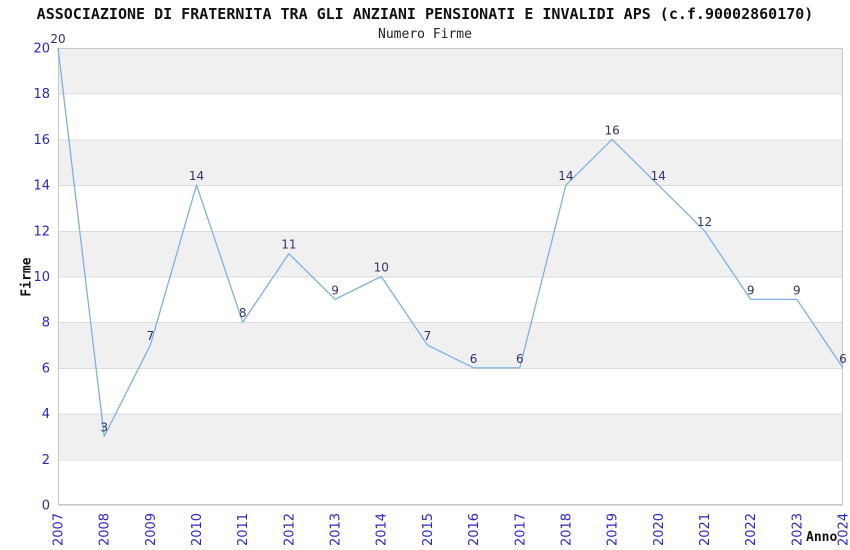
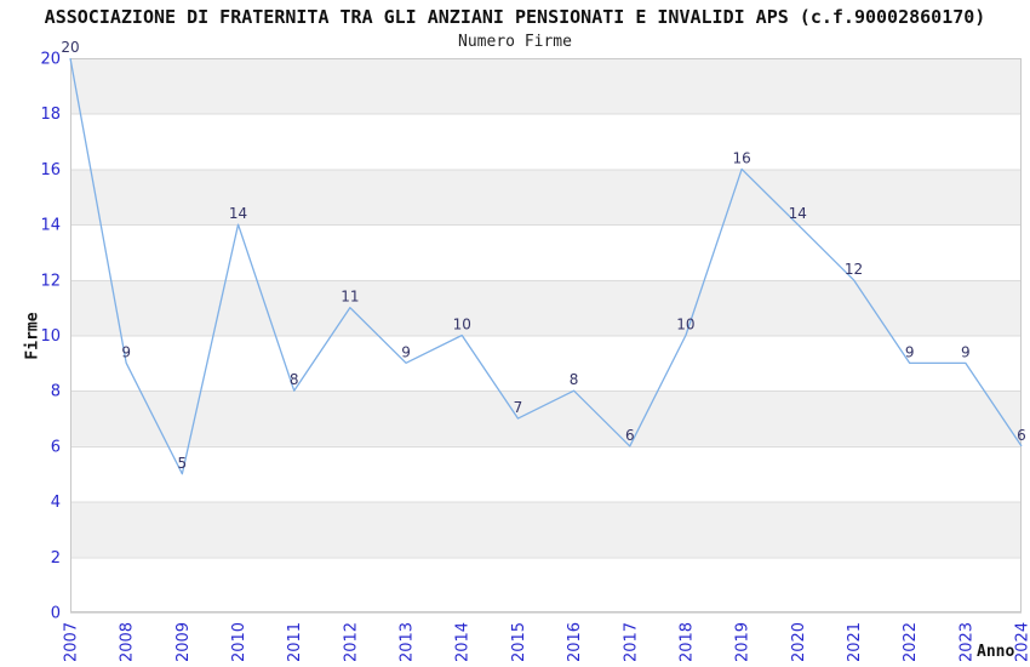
2008: 3 -> 9
2009: 7 -> 5
2016: 6 -> 8
2018: 14 -> 10
